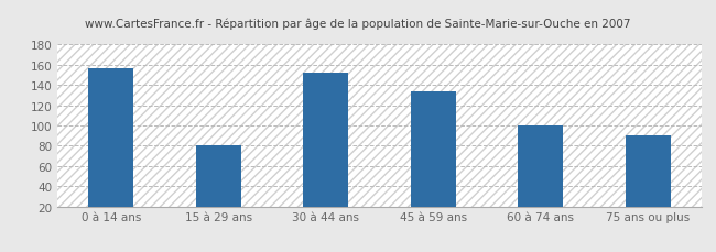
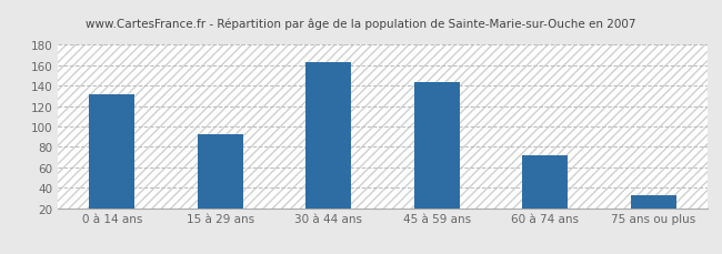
0 à 14 ans: 156 -> 131
15 à 29 ans: 80 -> 92
30 à 44 ans: 152 -> 163
45 à 59 ans: 134 -> 144
60 à 74 ans: 100 -> 72
75 ans ou plus: 90 -> 33
